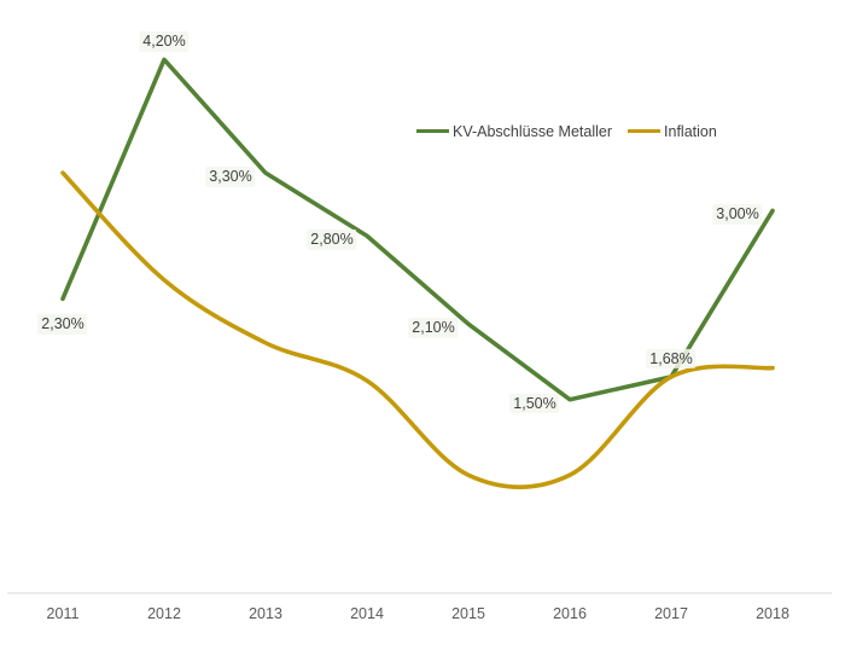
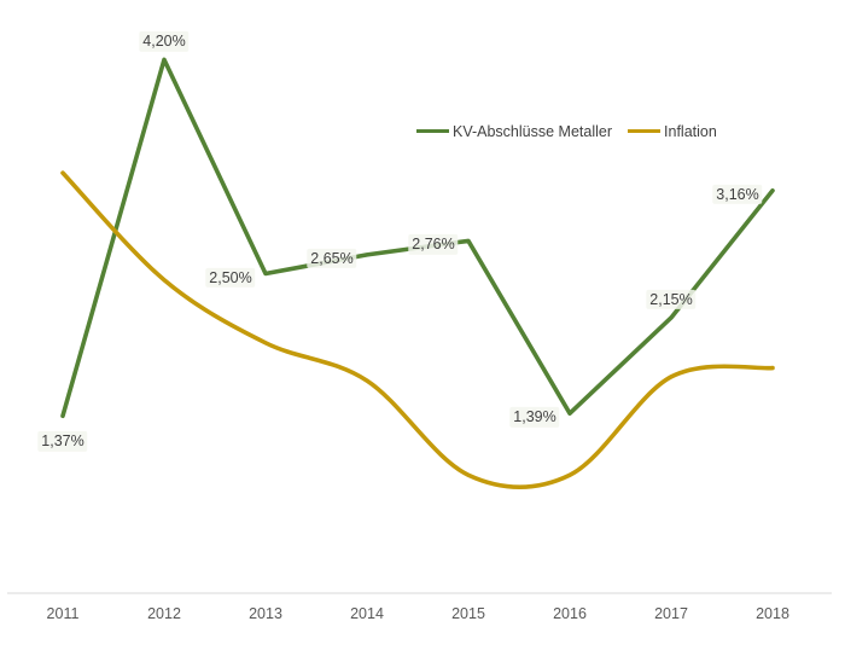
KV-Abschlüsse Metaller/2011: 2,30% -> 1,37%
KV-Abschlüsse Metaller/2013: 3,30% -> 2,50%
KV-Abschlüsse Metaller/2014: 2,80% -> 2,65%
KV-Abschlüsse Metaller/2015: 2,10% -> 2,76%
KV-Abschlüsse Metaller/2016: 1,50% -> 1,39%
KV-Abschlüsse Metaller/2017: 1,68% -> 2,15%
KV-Abschlüsse Metaller/2018: 3,00% -> 3,16%
